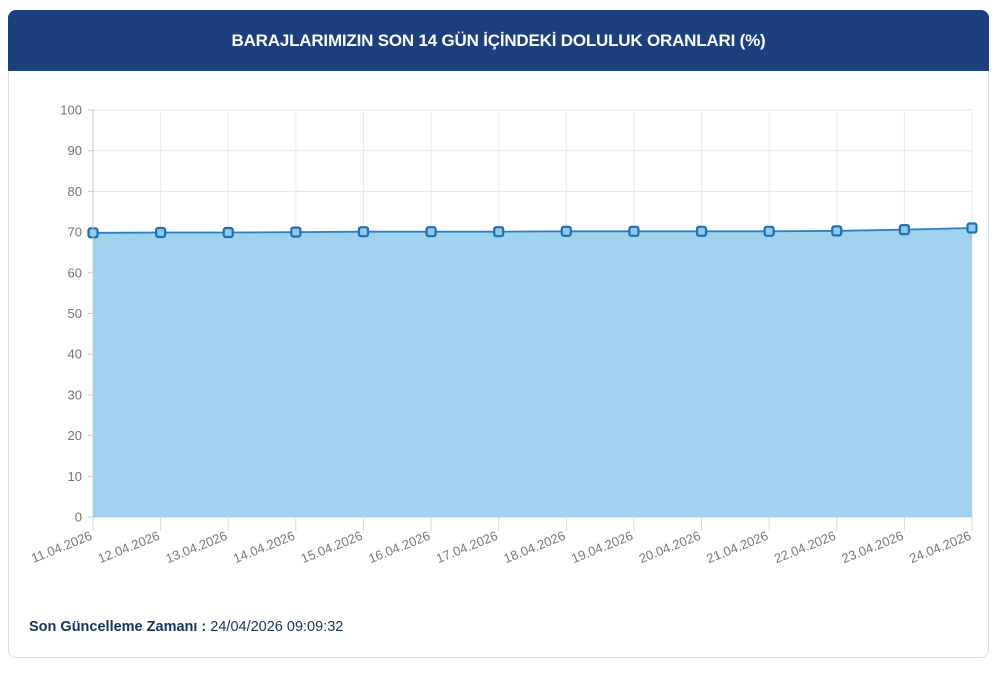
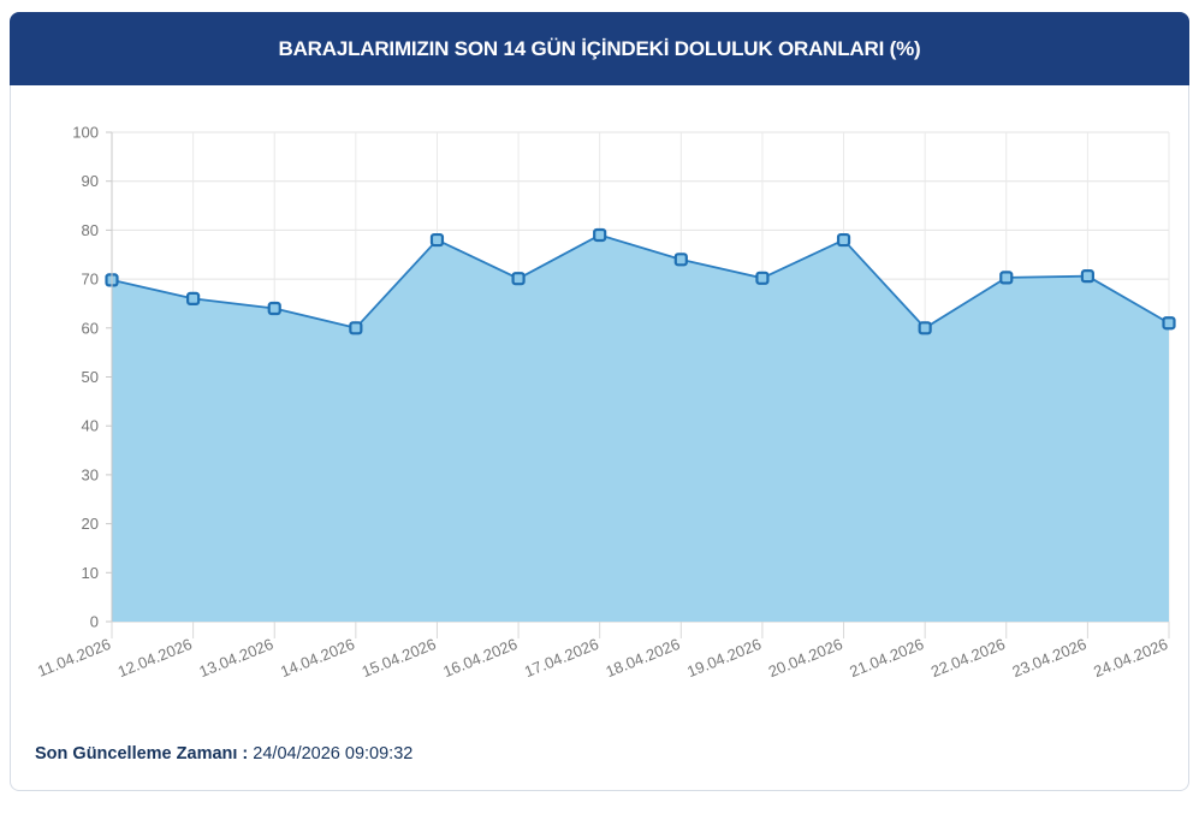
12.04.2026: 70 -> 66
13.04.2026: 70 -> 64
14.04.2026: 70 -> 60
15.04.2026: 70 -> 78
17.04.2026: 70 -> 79
18.04.2026: 70 -> 74
20.04.2026: 70 -> 78
21.04.2026: 70 -> 60
24.04.2026: 71 -> 61
